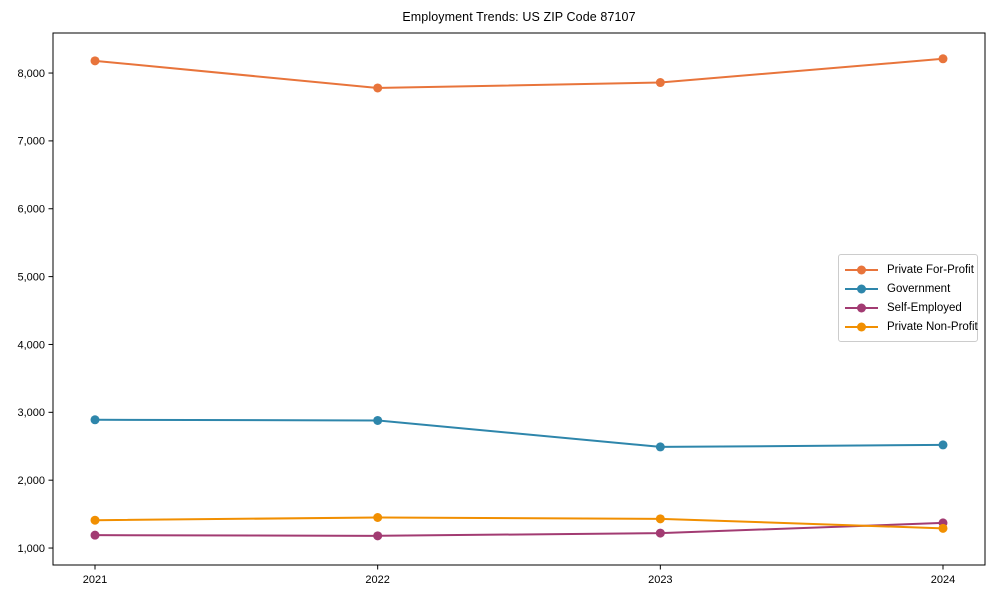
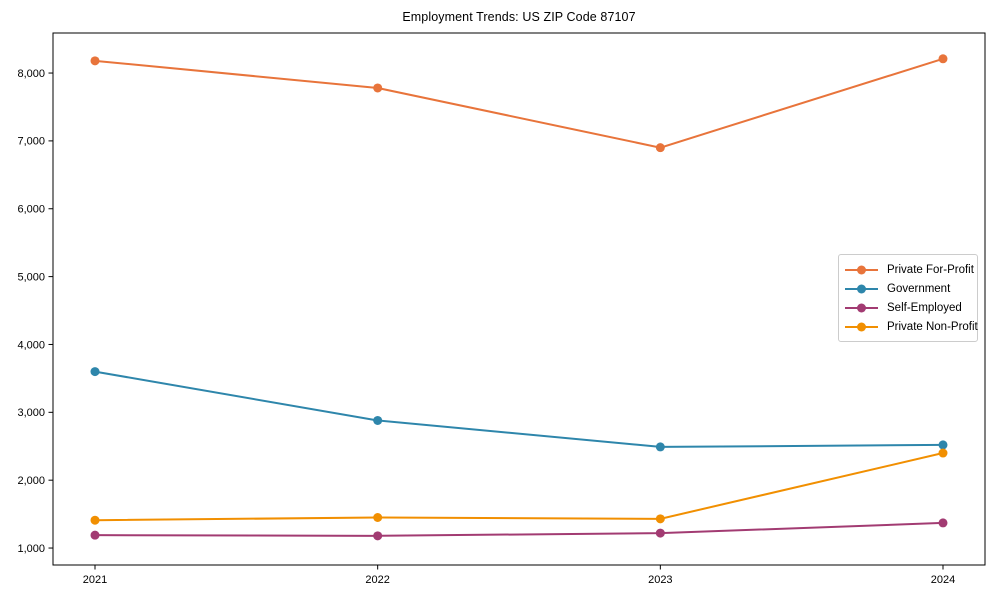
Government/2021: 2900 -> 3600
Private For-Profit/2023: 7900 -> 6900
Private Non-Profit/2024: 1300 -> 2400
